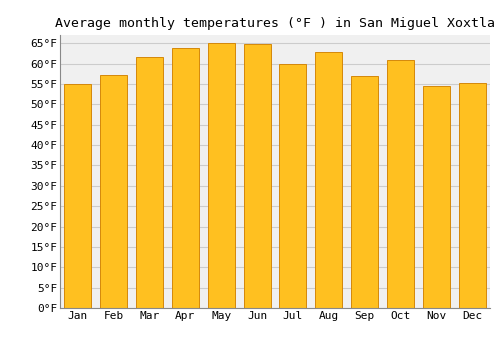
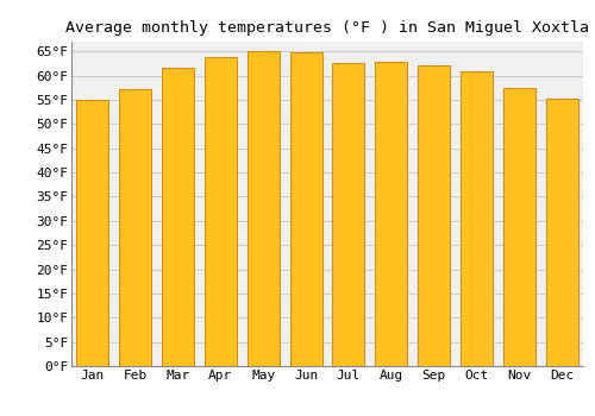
Jul: 60.0°F -> 62.6°F
Sep: 57.0°F -> 62.2°F
Nov: 54.5°F -> 57.4°F
